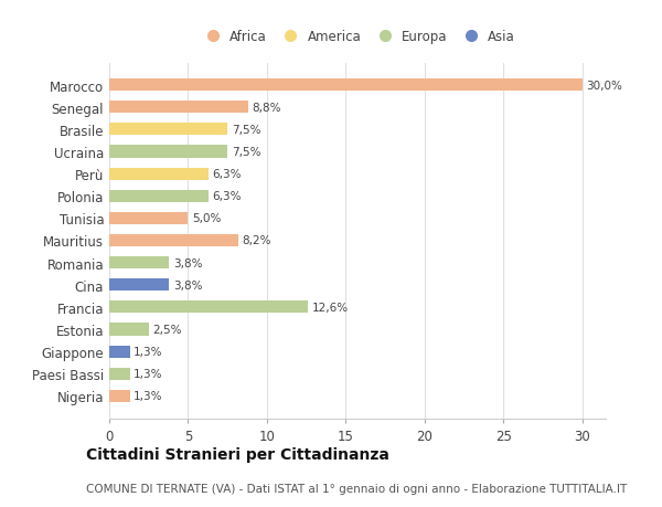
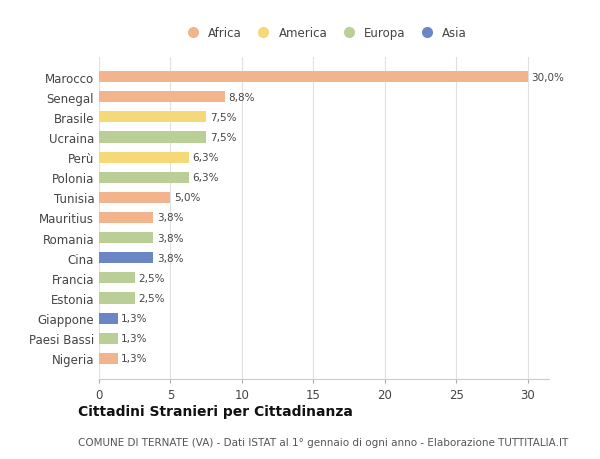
Mauritius: 8,2% -> 3,8%
Francia: 12,6% -> 2,5%
